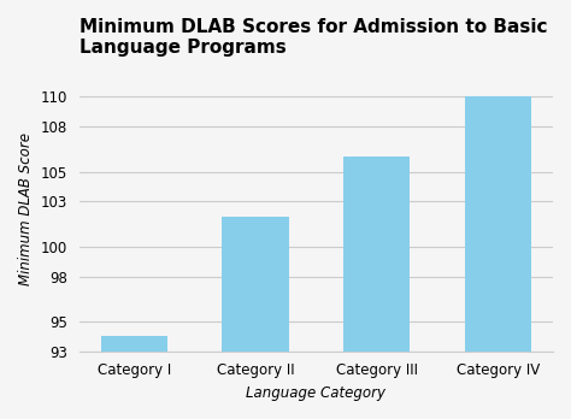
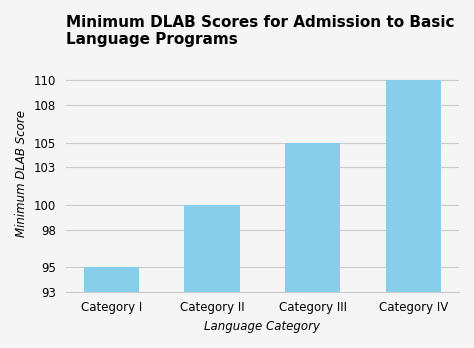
Category I: 94 -> 95
Category II: 102 -> 100
Category III: 106 -> 105
